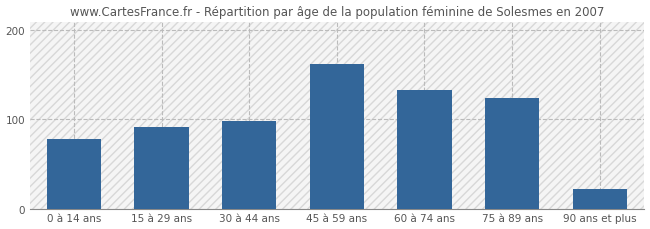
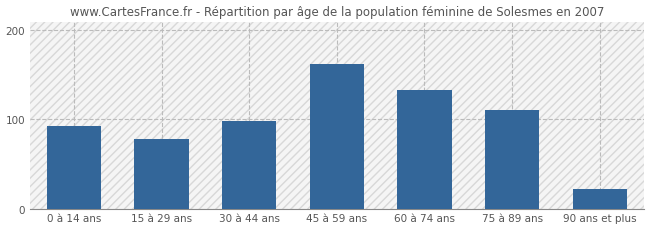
0 à 14 ans: 78 -> 93
15 à 29 ans: 92 -> 78
75 à 89 ans: 124 -> 111
